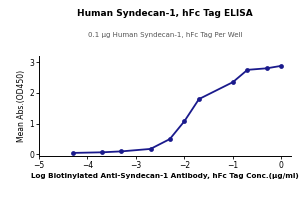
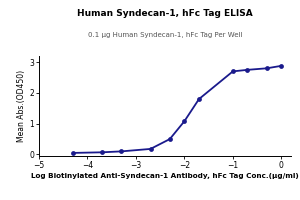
−1: 2.35 -> 2.70
